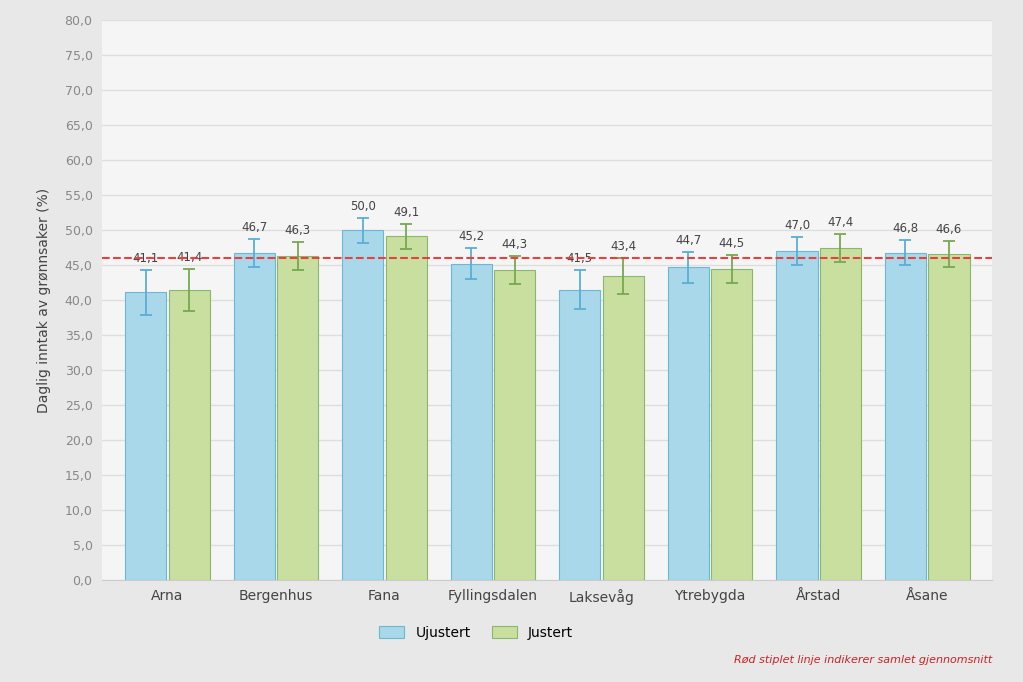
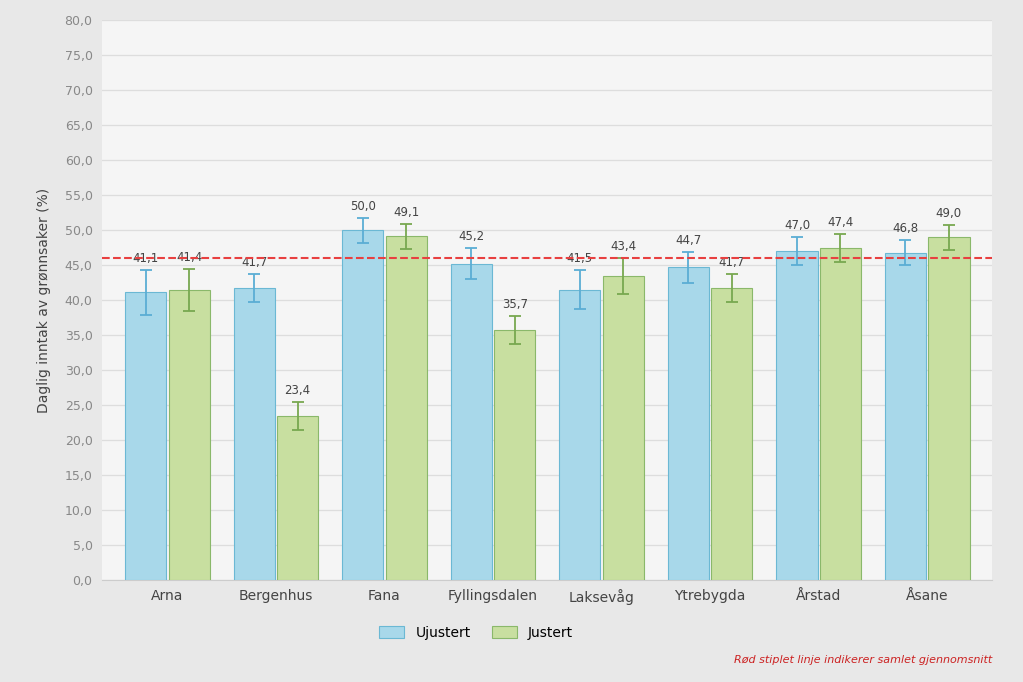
Ujustert/Bergenhus: 46,7 -> 41,7
Justert/Bergenhus: 46,3 -> 23,4
Justert/Fyllingsdalen: 44,3 -> 35,7
Justert/Ytrebygda: 44,5 -> 41,7
Justert/Åsane: 46,6 -> 49,0
